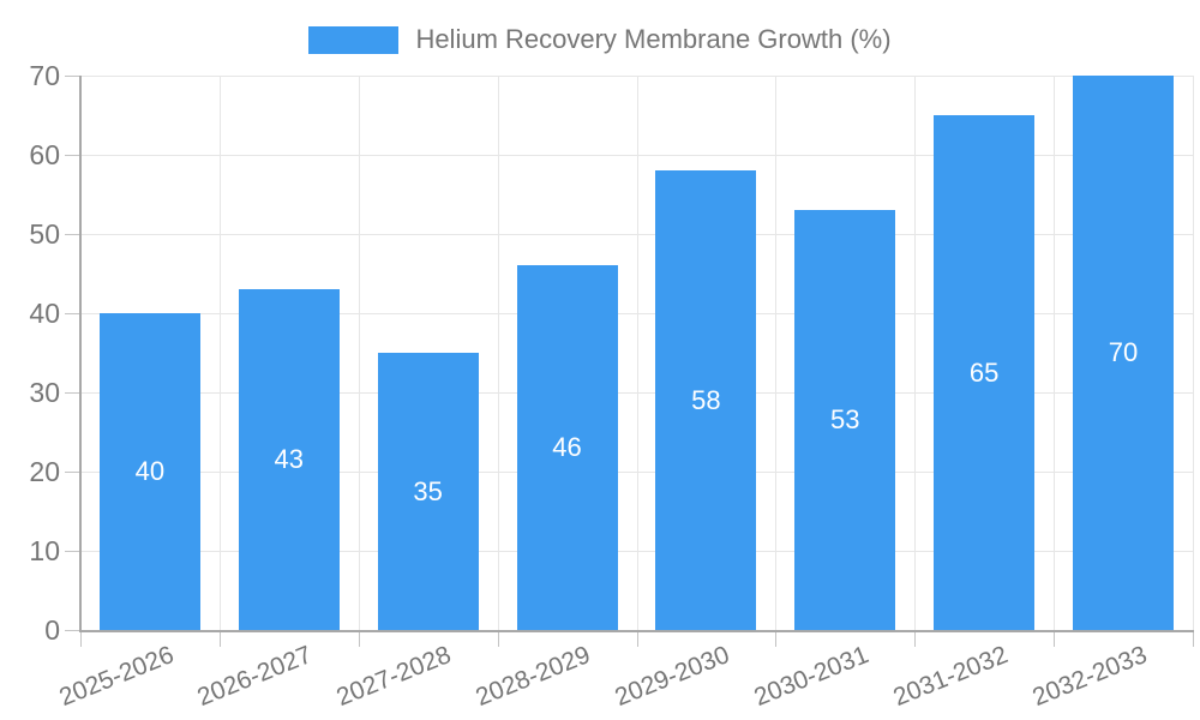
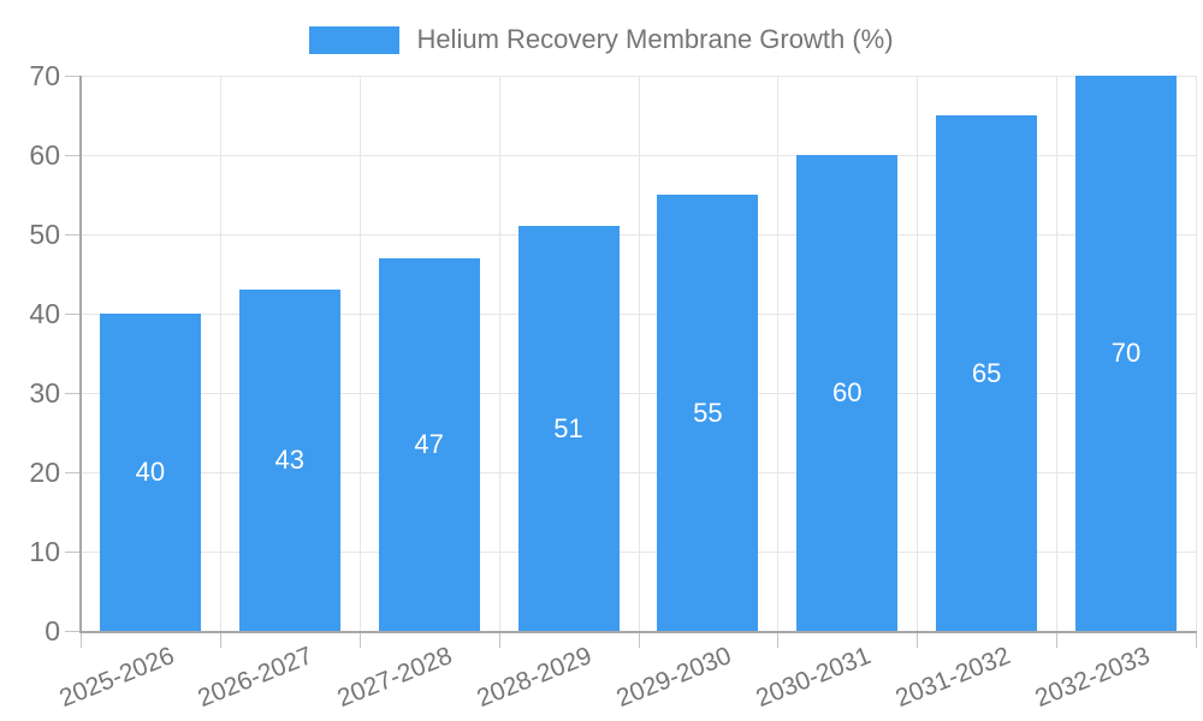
2027-2028: 35 -> 47
2028-2029: 46 -> 51
2029-2030: 58 -> 55
2030-2031: 53 -> 60
